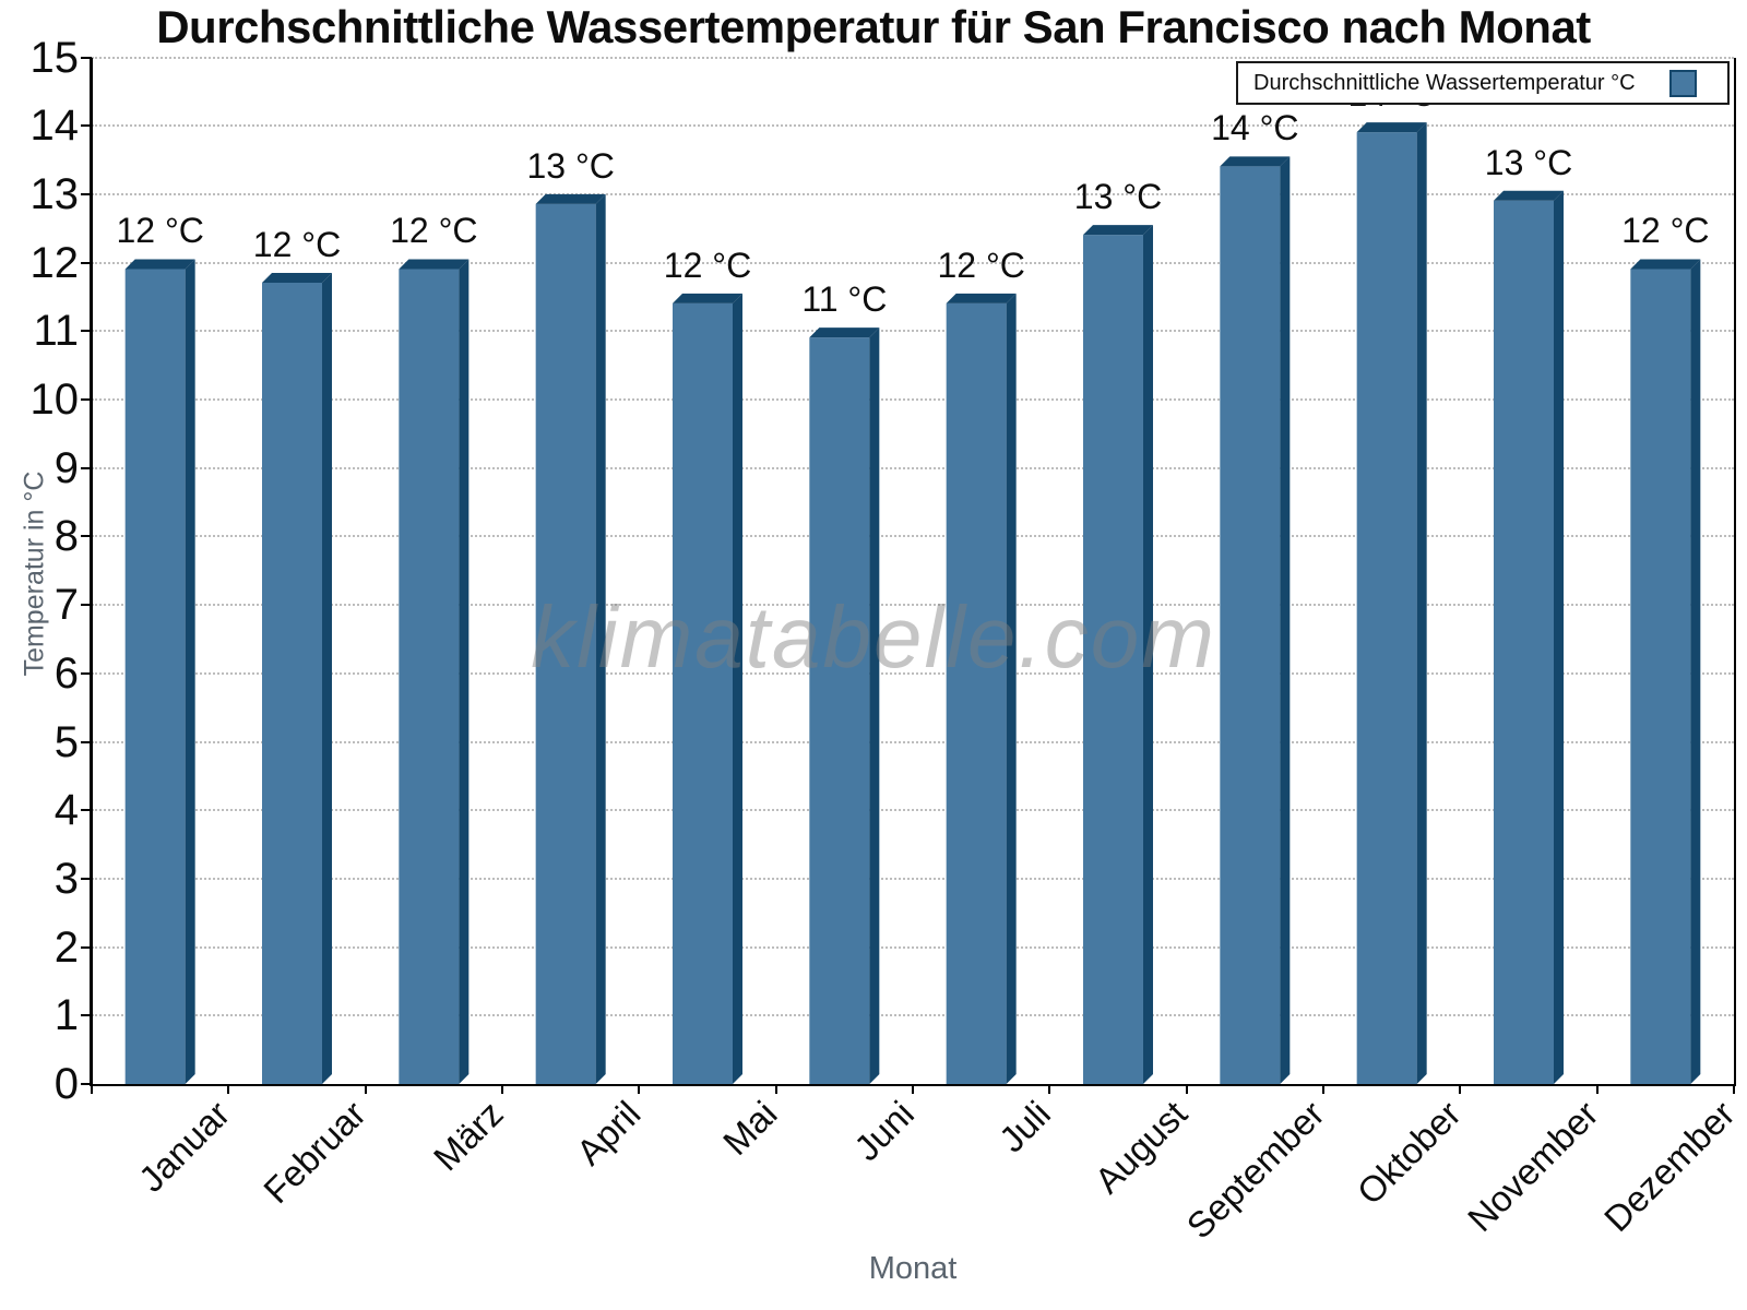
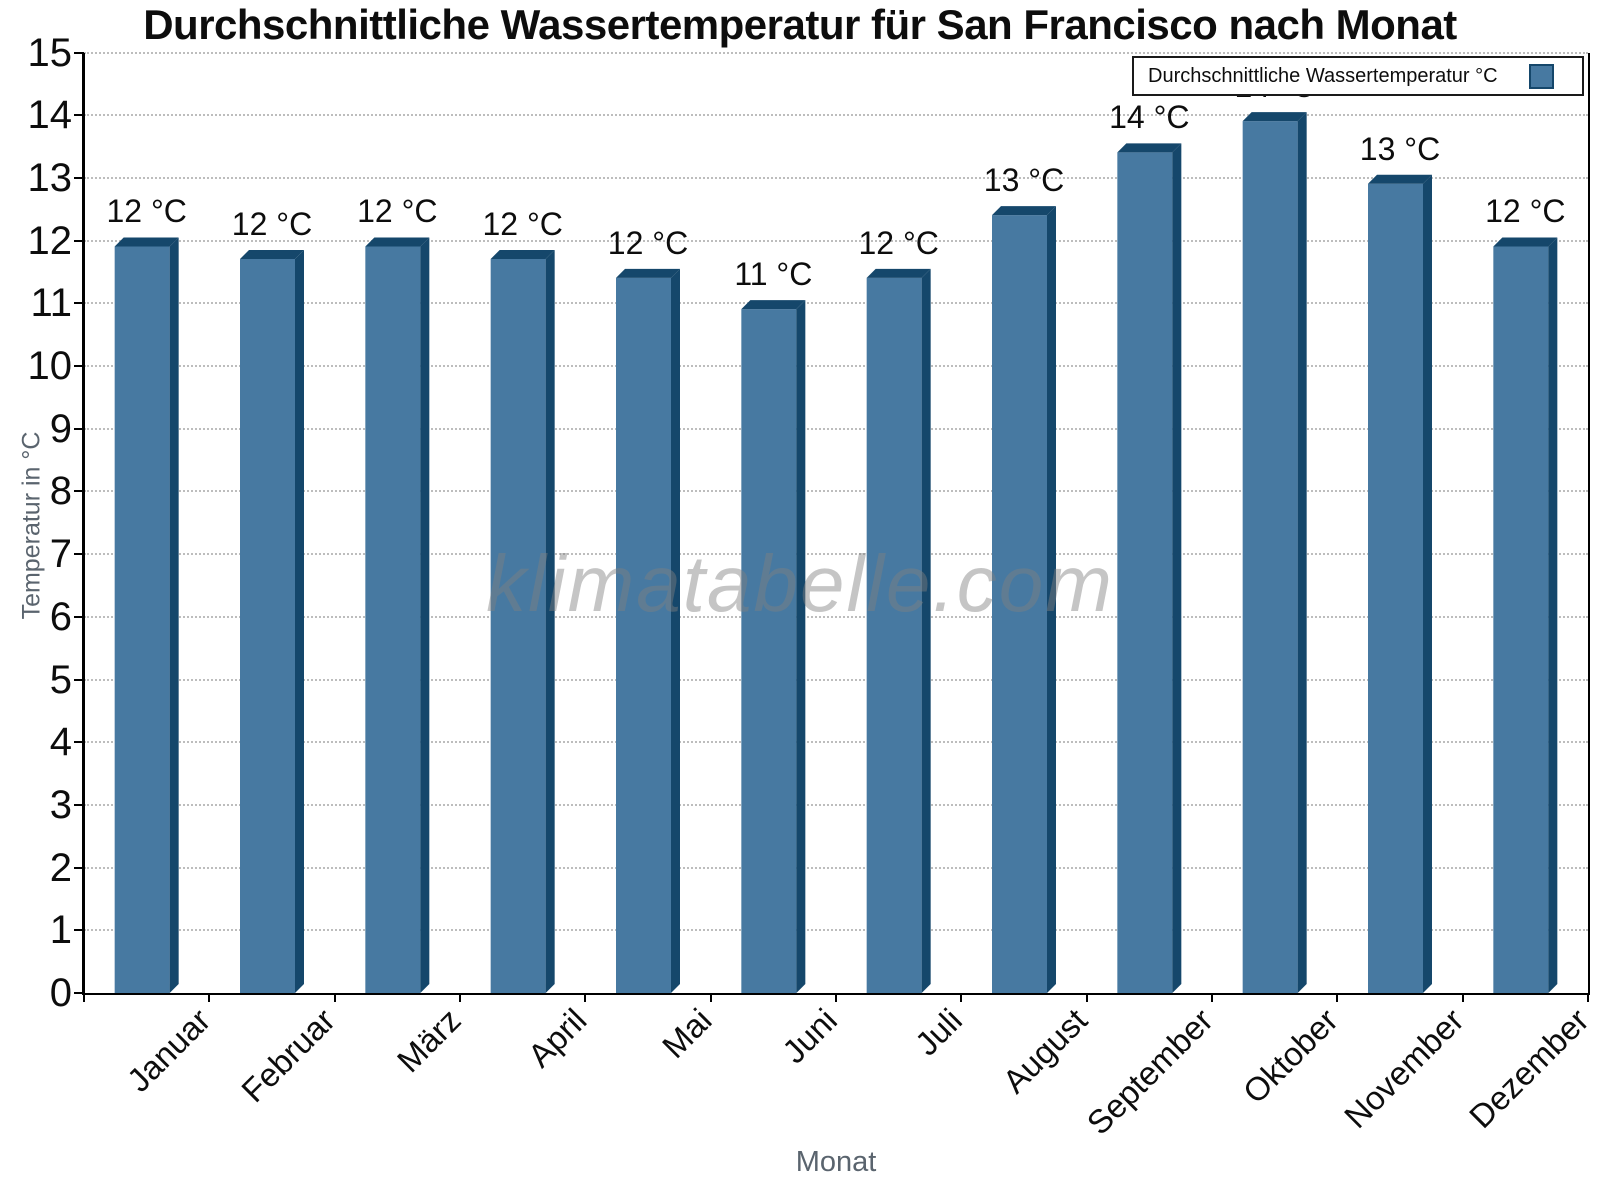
April: 13 -> 12
